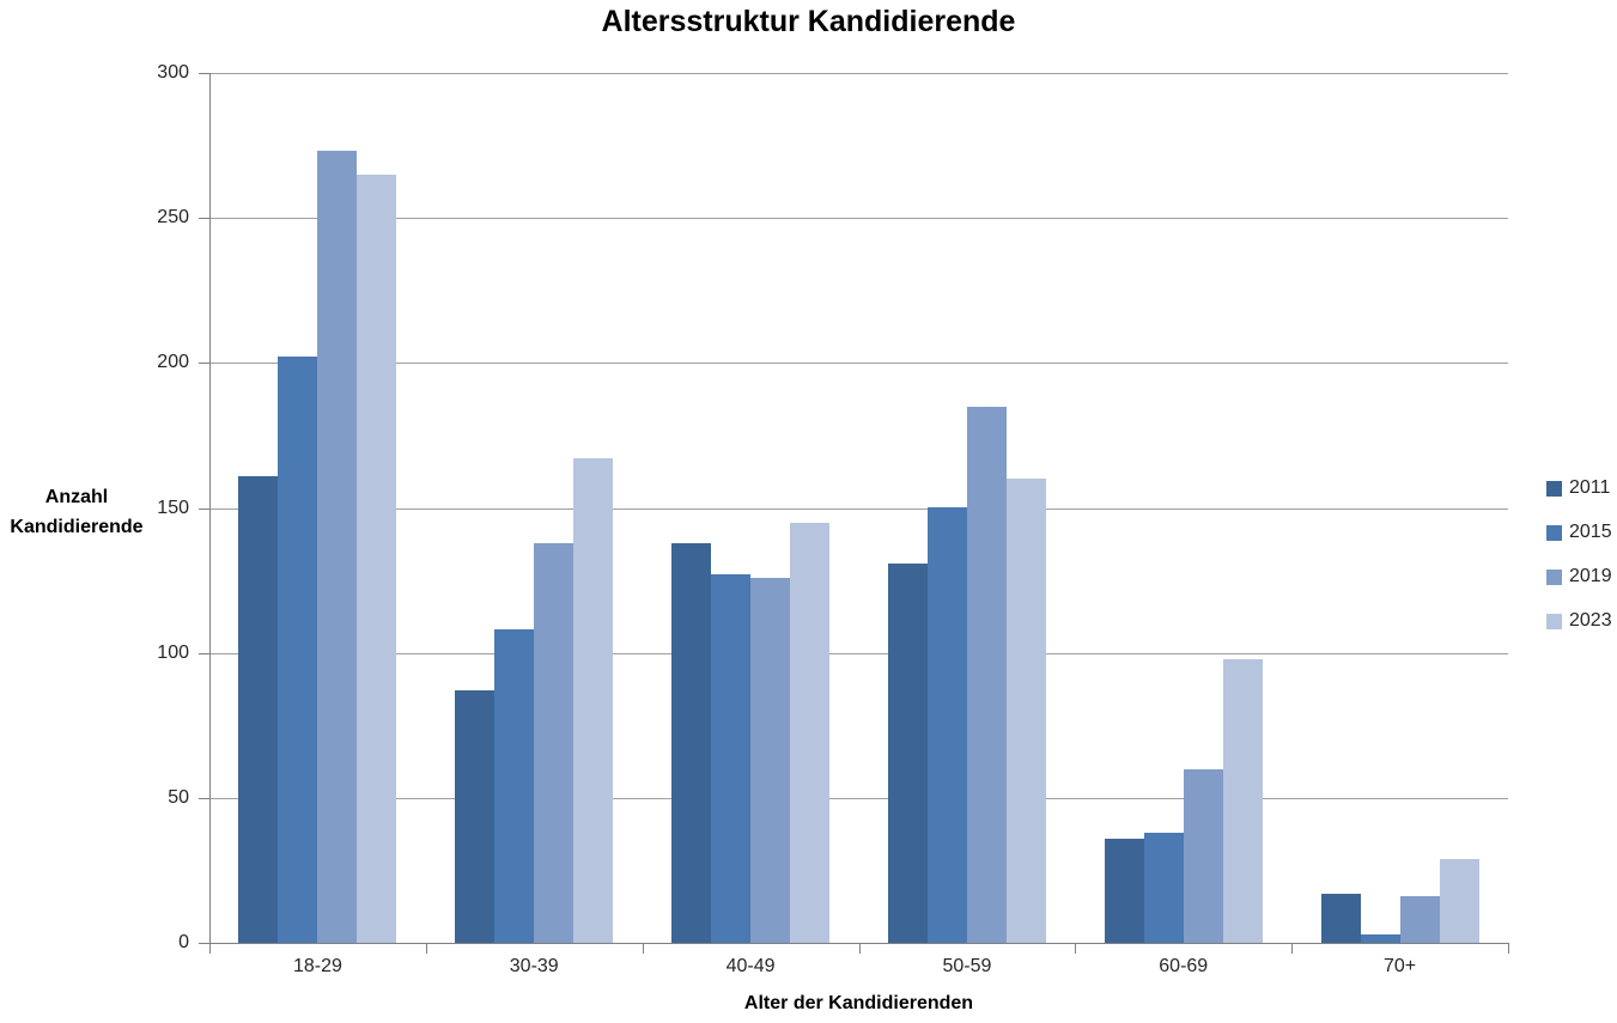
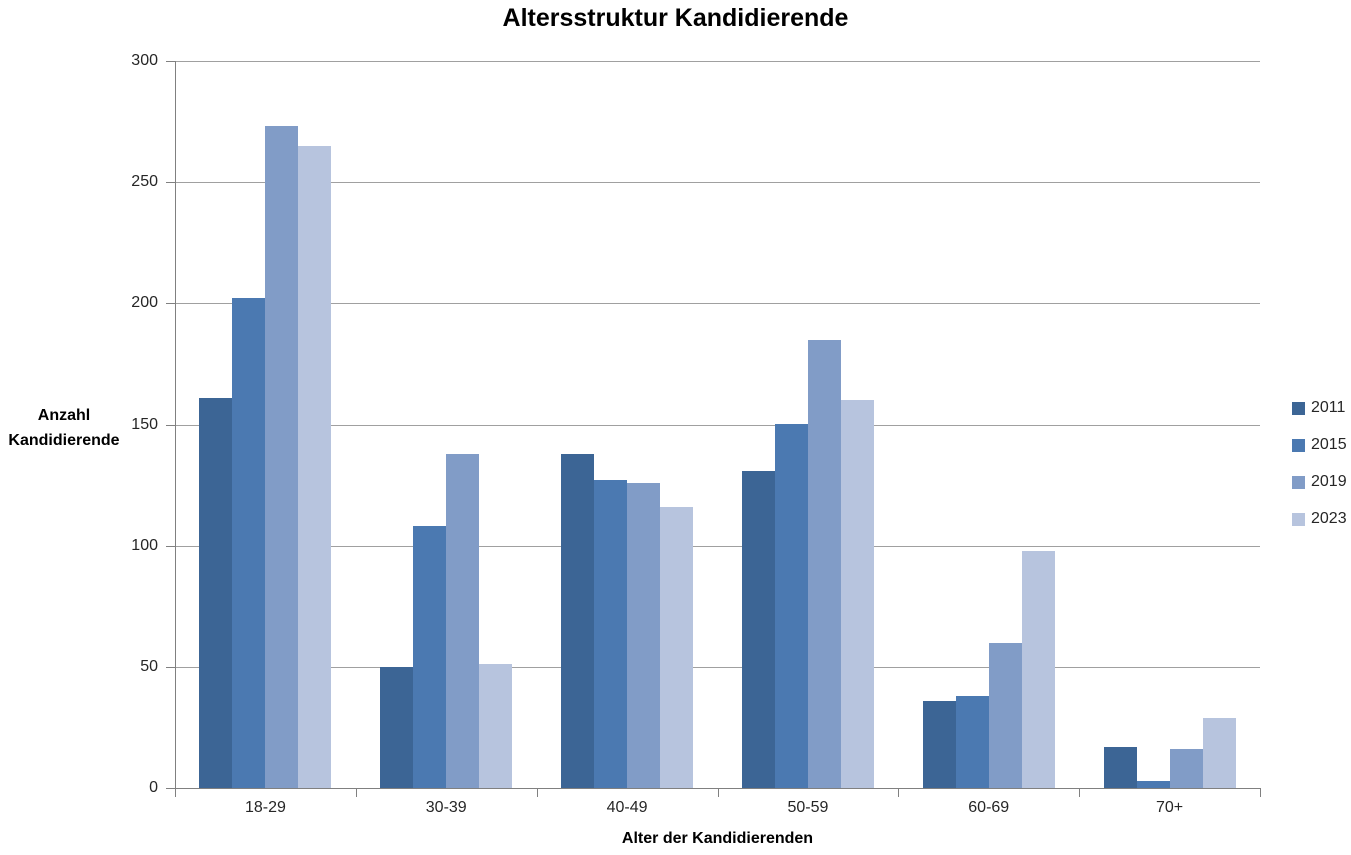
2011/30-39: 87 -> 50
2023/30-39: 167 -> 51
2023/40-49: 145 -> 116
